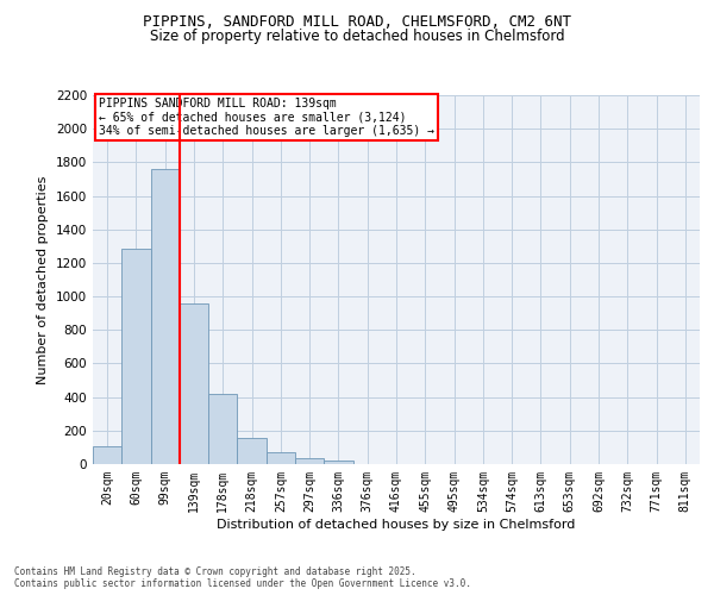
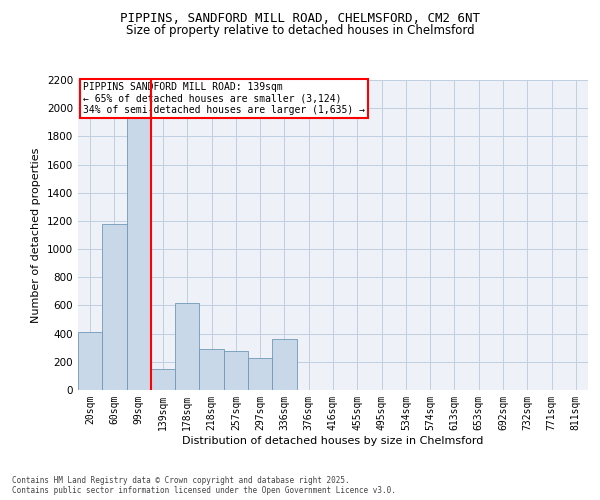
20sqm: 110 -> 410
60sqm: 1280 -> 1180
99sqm: 1760 -> 1940
139sqm: 960 -> 150
178sqm: 420 -> 620
218sqm: 160 -> 290
257sqm: 70 -> 280
297sqm: 40 -> 230
336sqm: 20 -> 360
